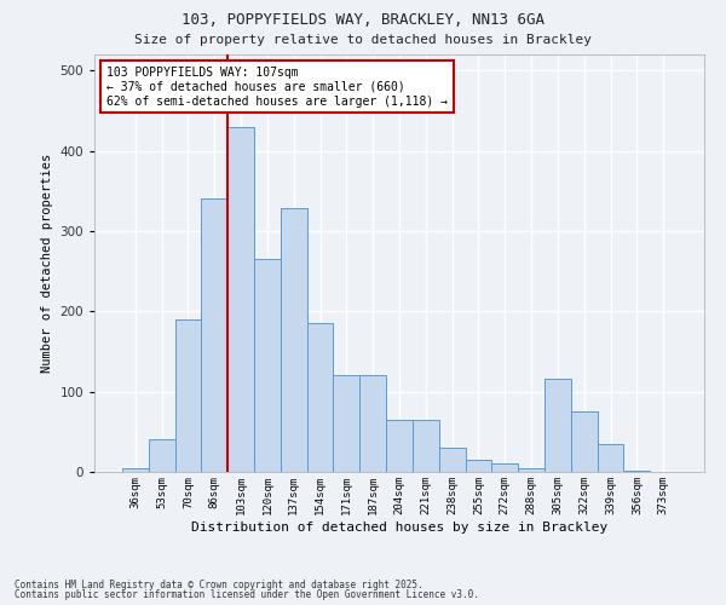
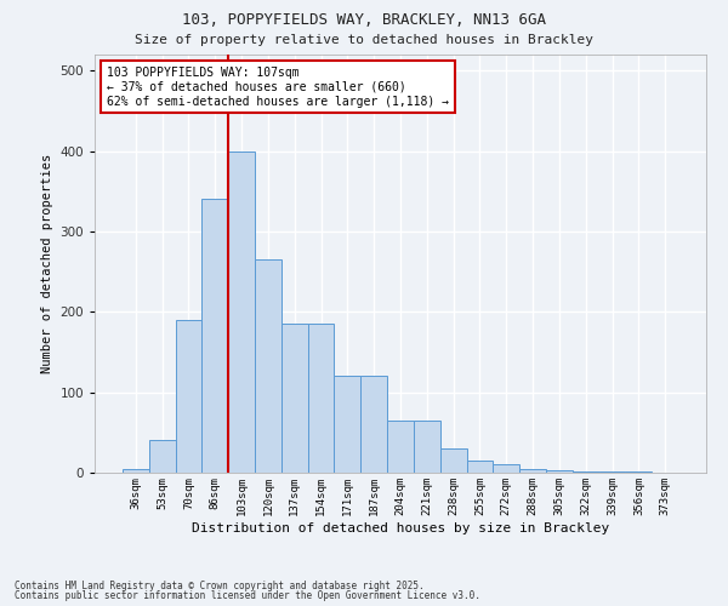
103sqm: 430 -> 400
137sqm: 328 -> 185
305sqm: 116 -> 3
322sqm: 76 -> 2
339sqm: 34 -> 1
